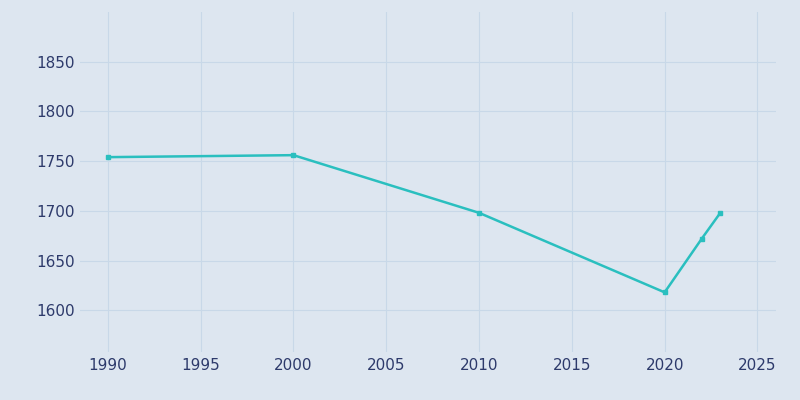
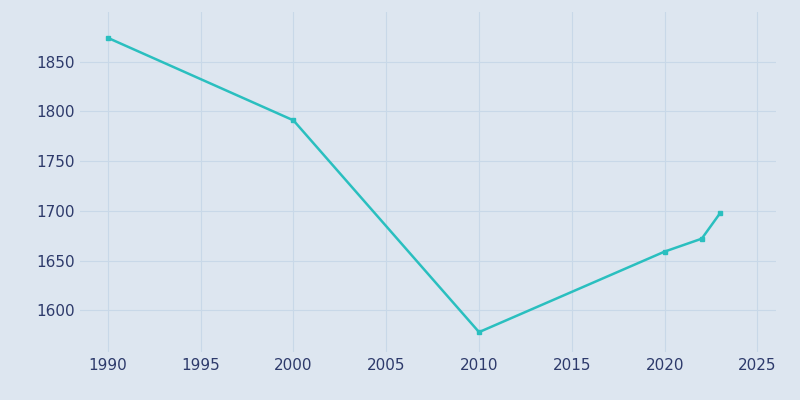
1990: 1754 -> 1874
2000: 1756 -> 1791
2010: 1698 -> 1578
2020: 1618 -> 1659
